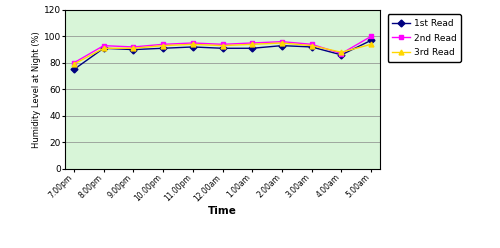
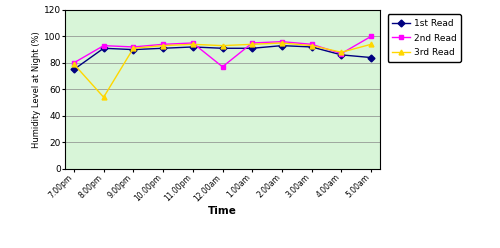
3rd Read/8.00pm: 91 -> 54
2nd Read/12.00am: 94 -> 77
1st Read/5.00am: 97 -> 84
